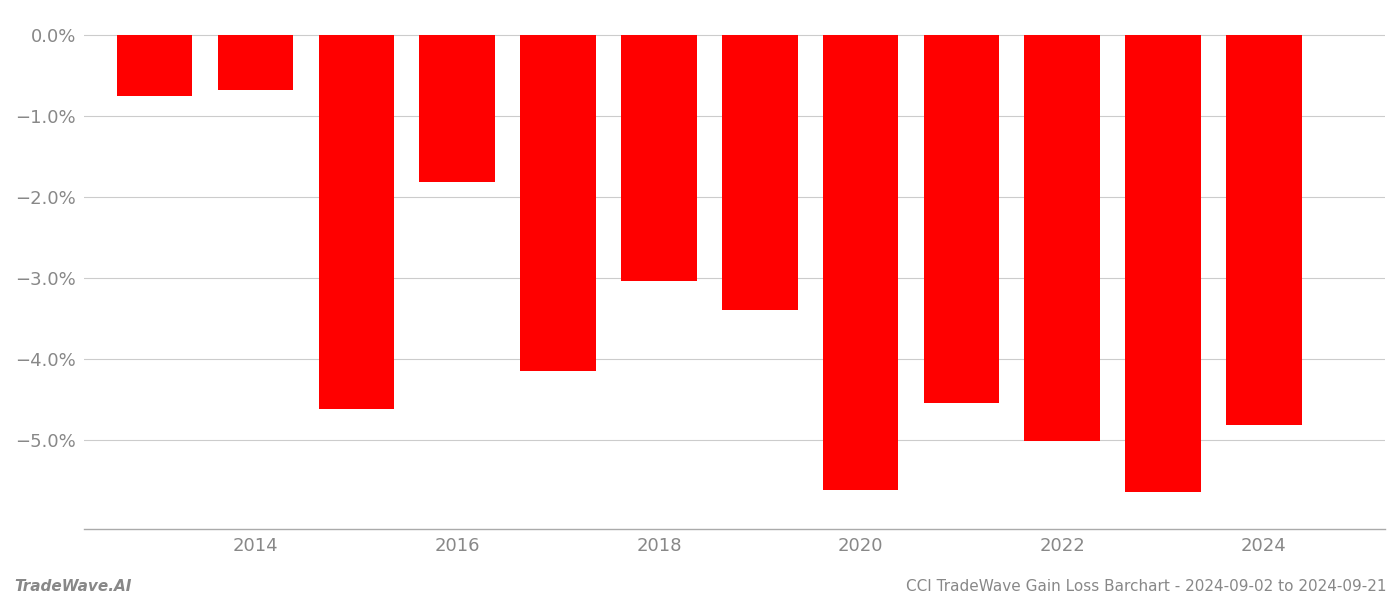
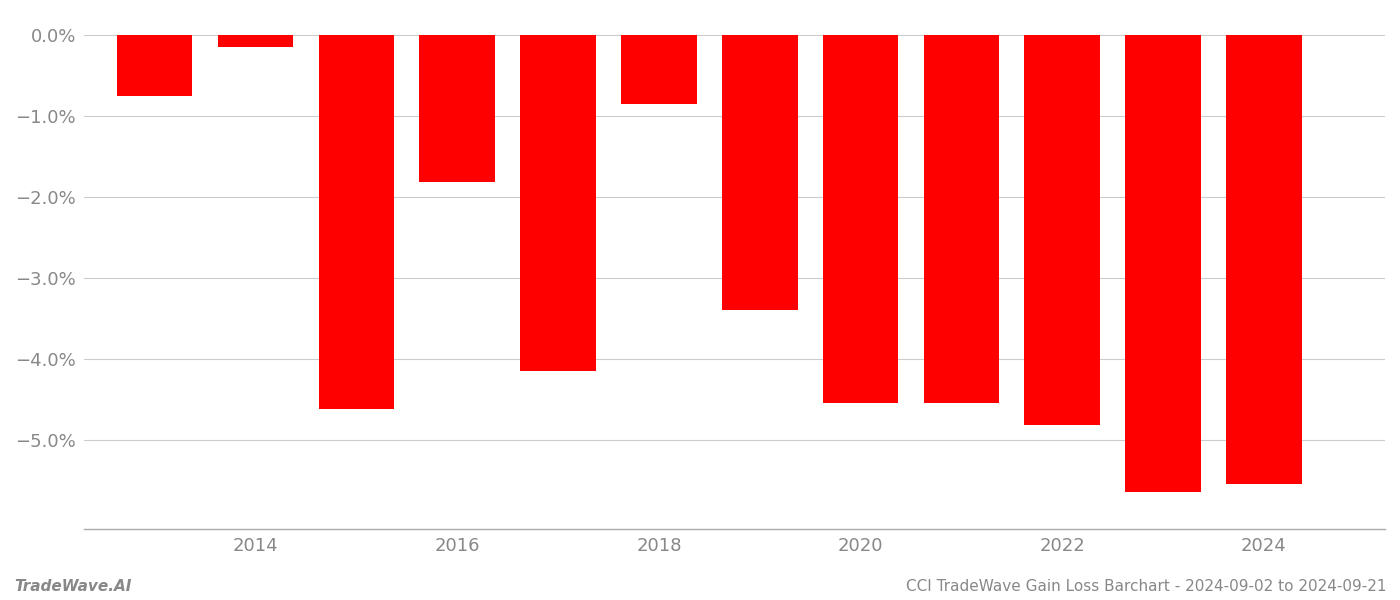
2014: -0.68% -> -0.15%
2018: -3.04% -> -0.85%
2020: -5.62% -> -4.55%
2022: -5.02% -> -4.82%
2024: -4.82% -> -5.55%
